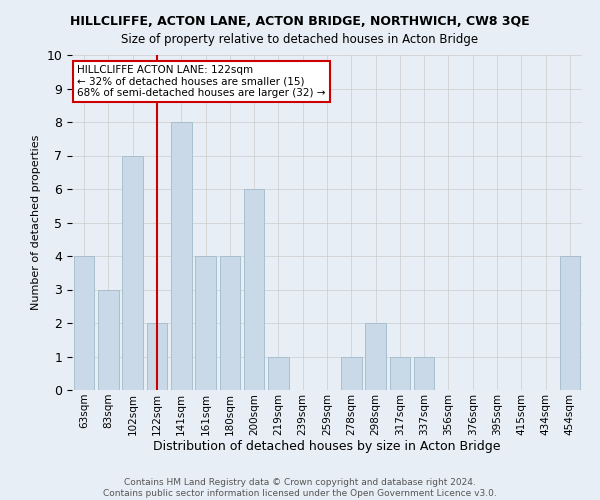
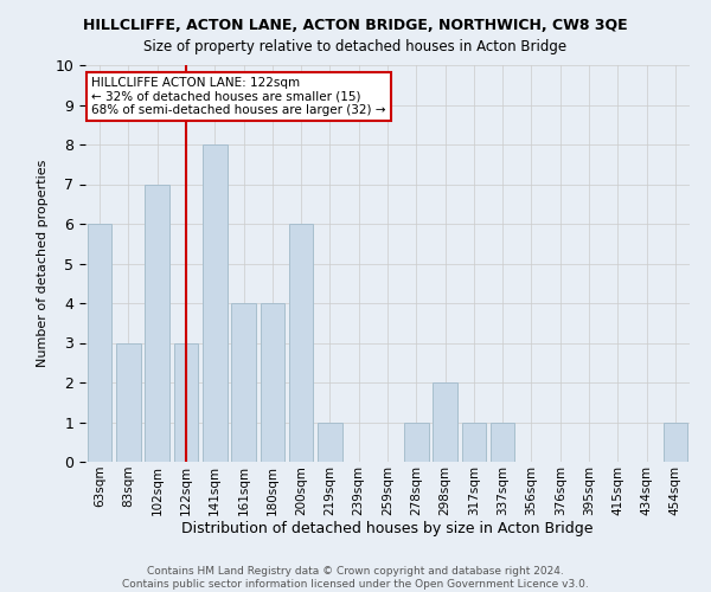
63sqm: 4 -> 6
122sqm: 2 -> 3
454sqm: 4 -> 1
